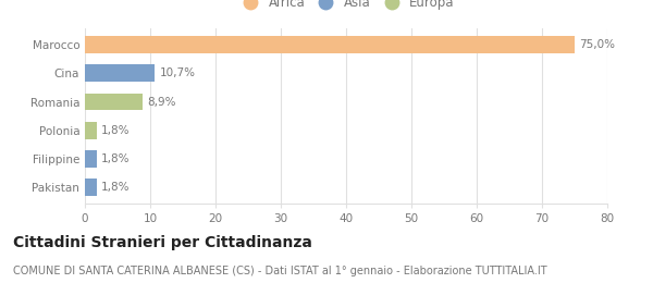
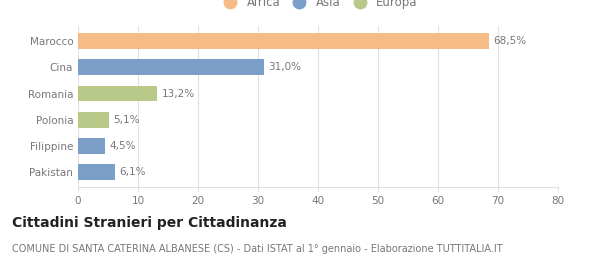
Marocco: 75,0% -> 68,5%
Cina: 10,7% -> 31,0%
Romania: 8,9% -> 13,2%
Polonia: 1,8% -> 5,1%
Filippine: 1,8% -> 4,5%
Pakistan: 1,8% -> 6,1%
